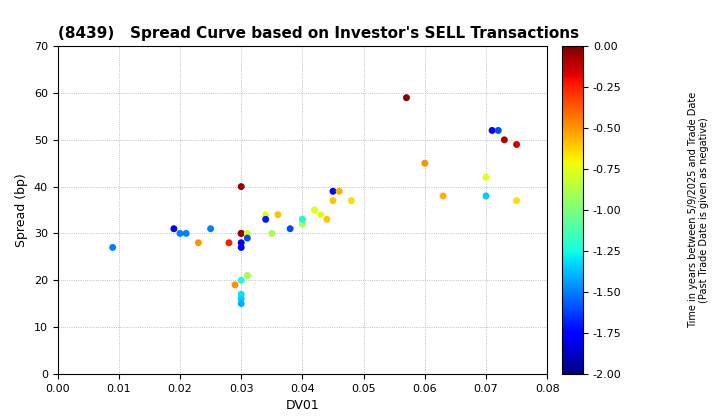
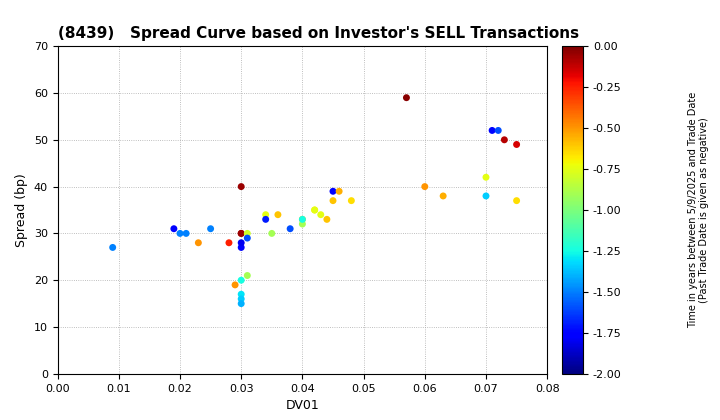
0.06: 45 -> 40
